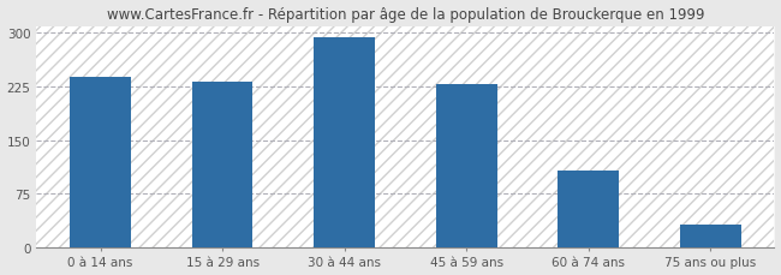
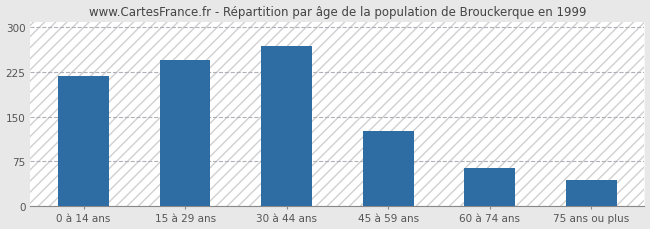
0 à 14 ans: 238 -> 218
15 à 29 ans: 231 -> 246
30 à 44 ans: 294 -> 268
45 à 59 ans: 228 -> 126
60 à 74 ans: 107 -> 64
75 ans ou plus: 32 -> 44
